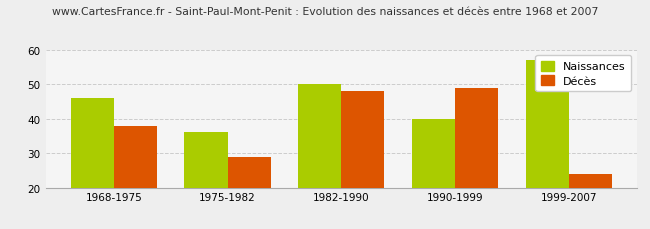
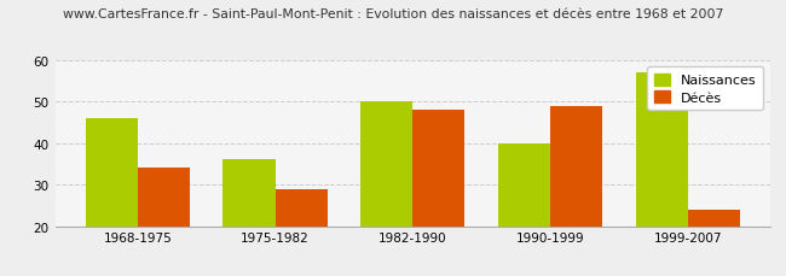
Décès/1968-1975: 38 -> 34
